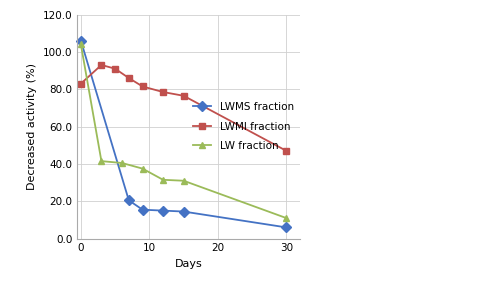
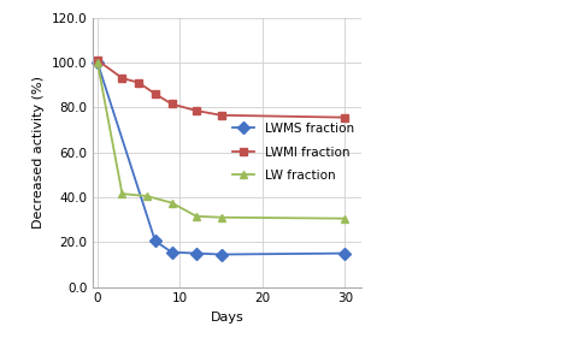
LWMS fraction/0: 106 -> 100
LWMI fraction/0: 83 -> 101
LW fraction/0: 104 -> 100
LWMS fraction/30: 6 -> 15
LWMI fraction/30: 47 -> 76
LW fraction/30: 11 -> 30
